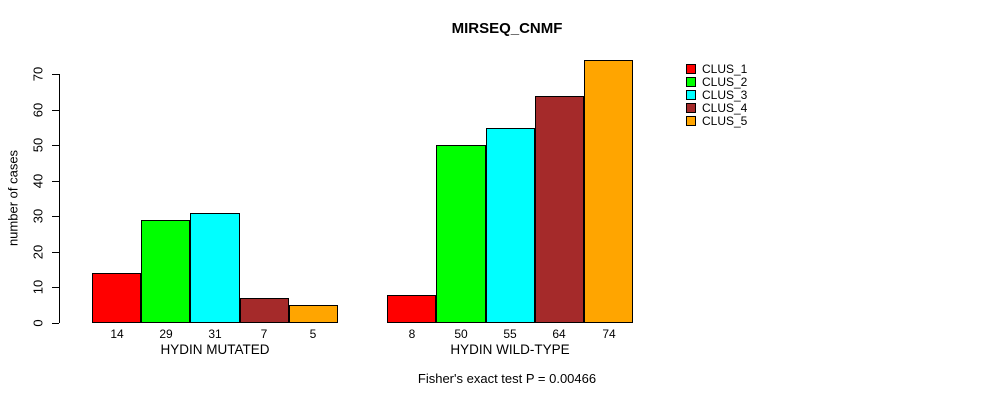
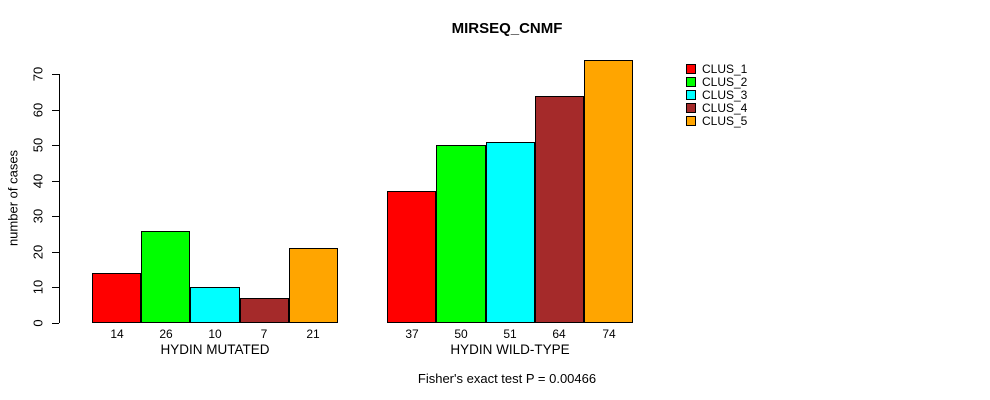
CLUS_2/HYDIN MUTATED: 29 -> 26
CLUS_3/HYDIN MUTATED: 31 -> 10
CLUS_5/HYDIN MUTATED: 5 -> 21
CLUS_1/HYDIN WILD-TYPE: 8 -> 37
CLUS_3/HYDIN WILD-TYPE: 55 -> 51
